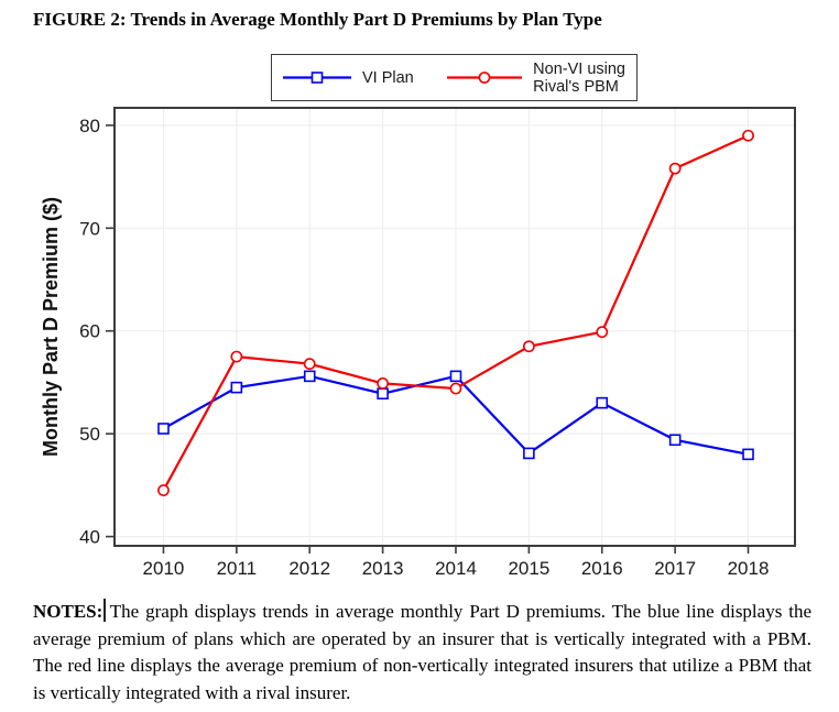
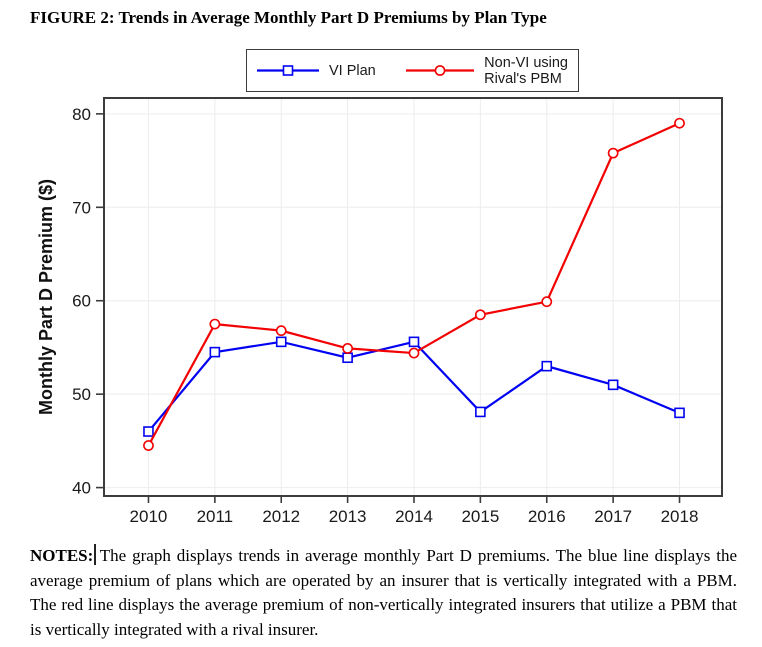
VI Plan/2010: 50 -> 46
VI Plan/2017: 49 -> 51
